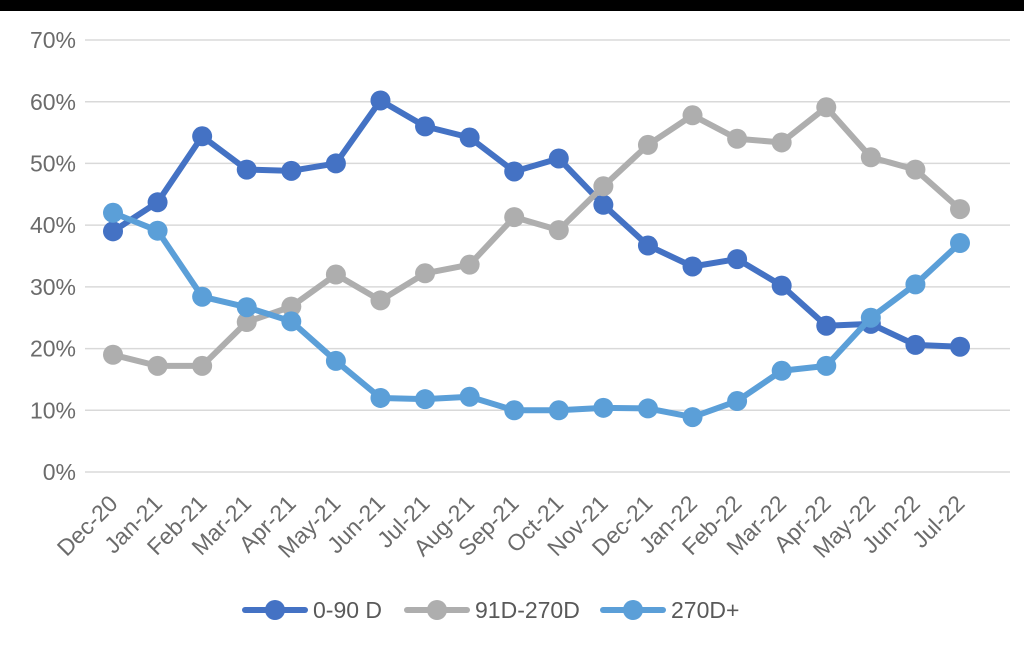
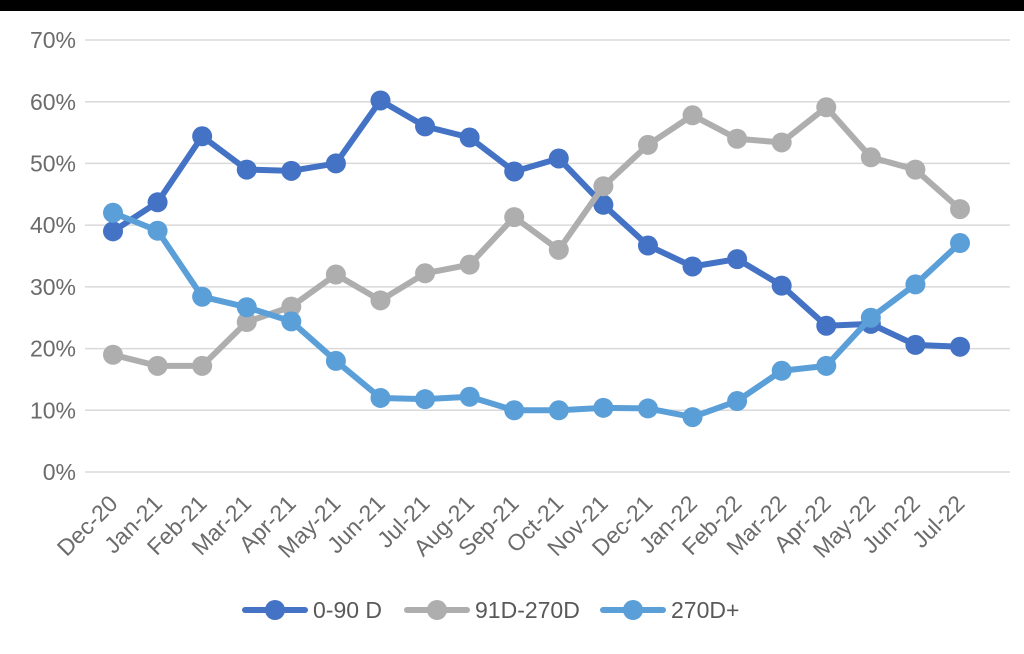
91D-270D/Oct-21: 39% -> 36%
